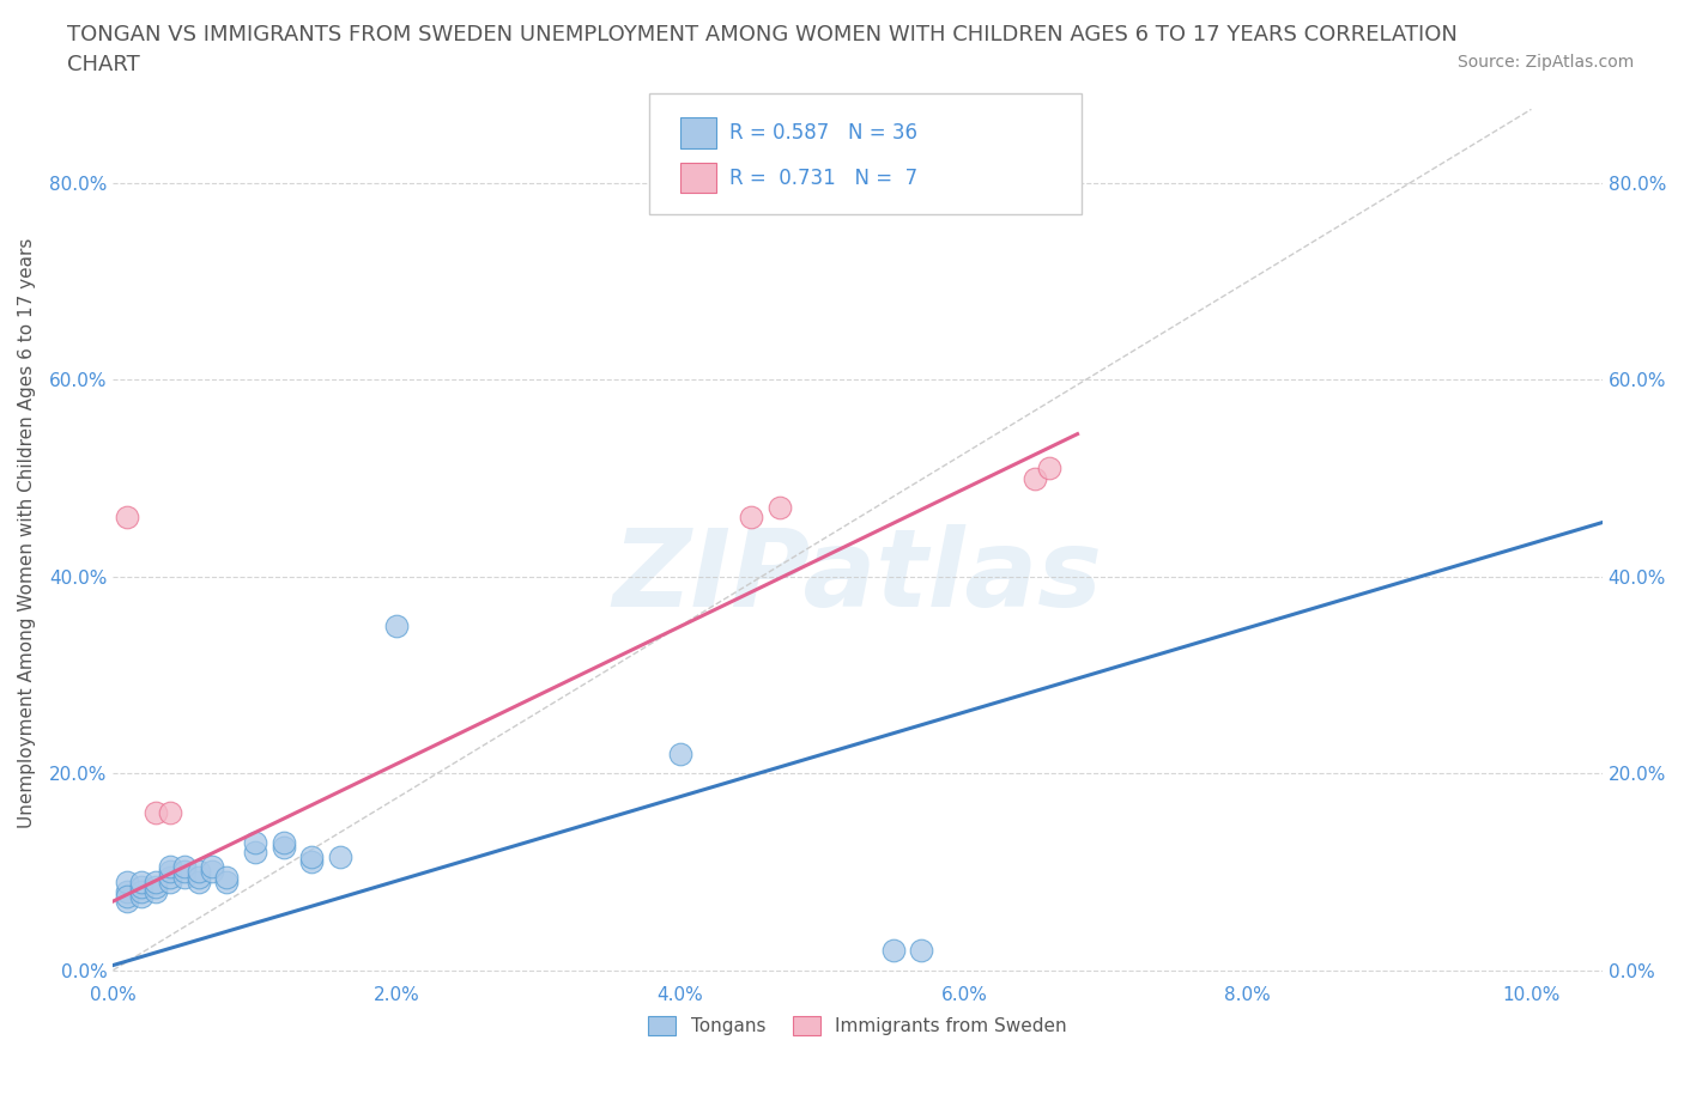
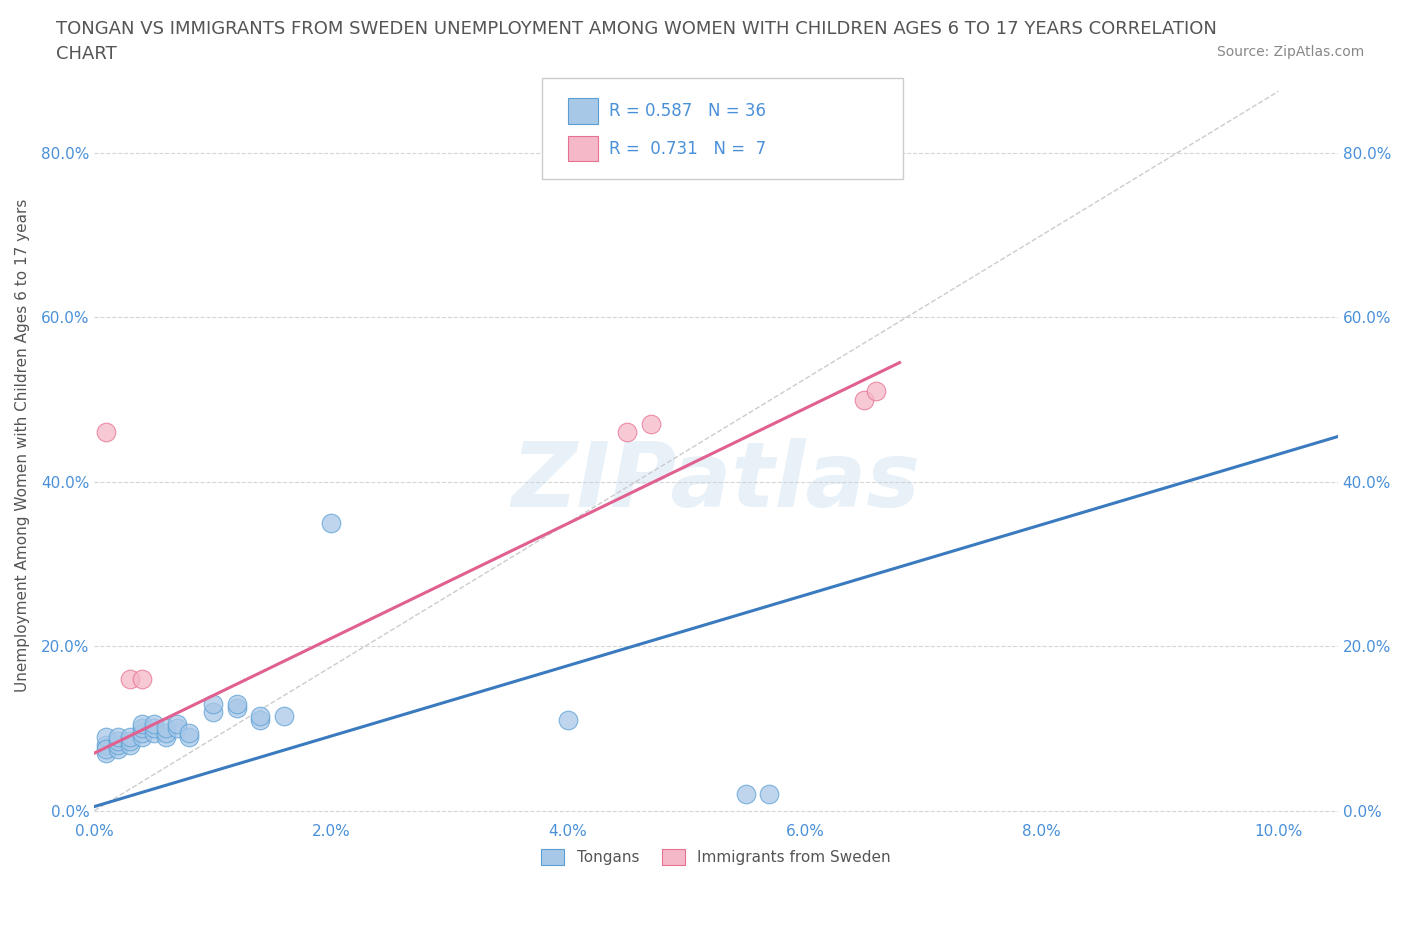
Tongans/4.0%: 22.0% -> 11.0%
